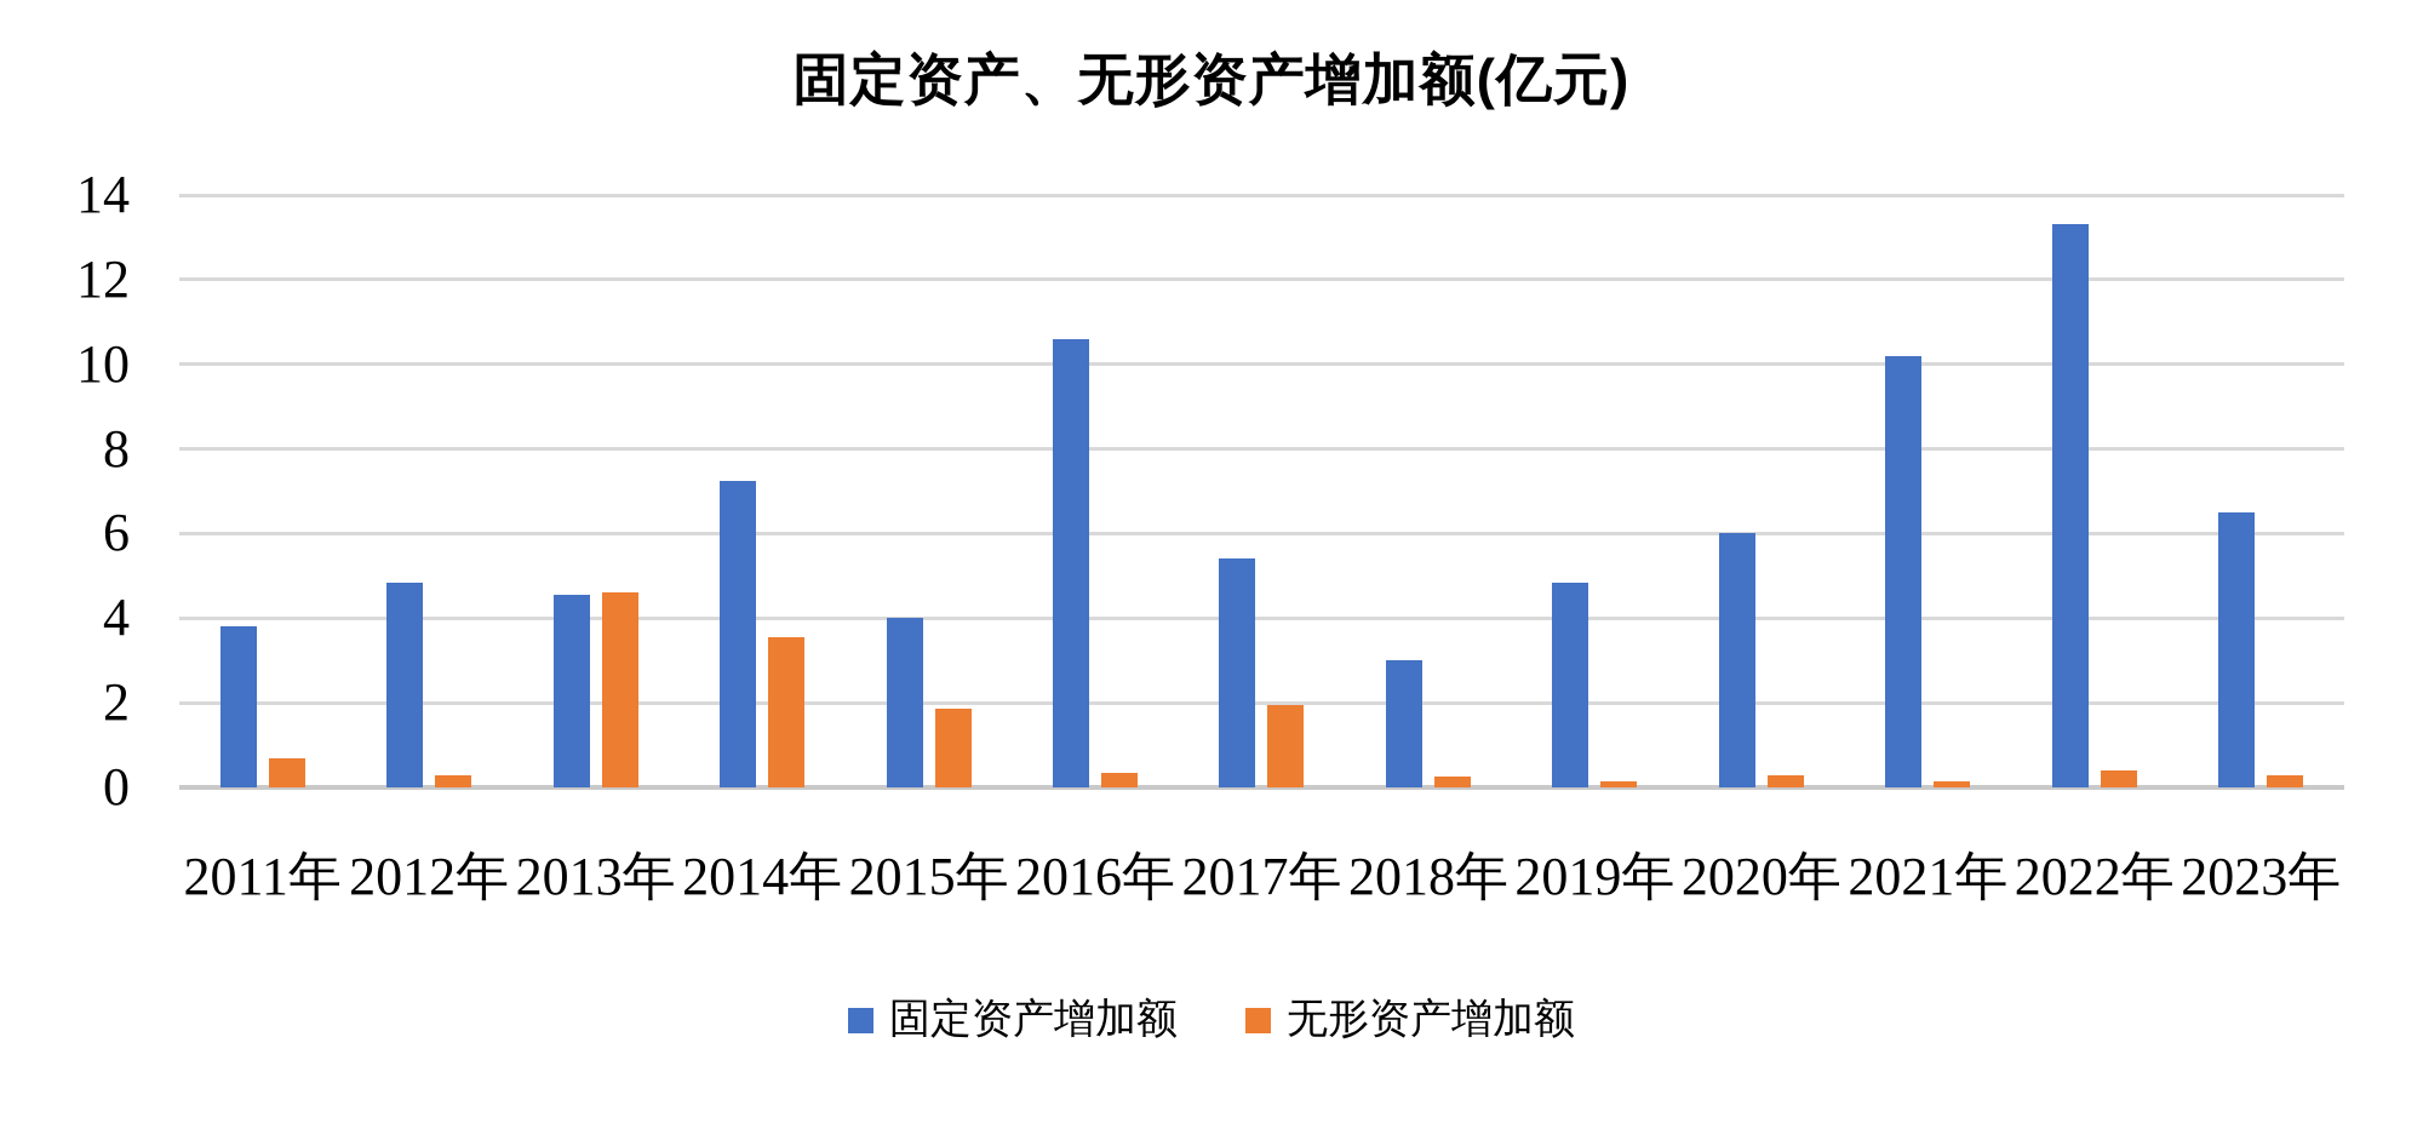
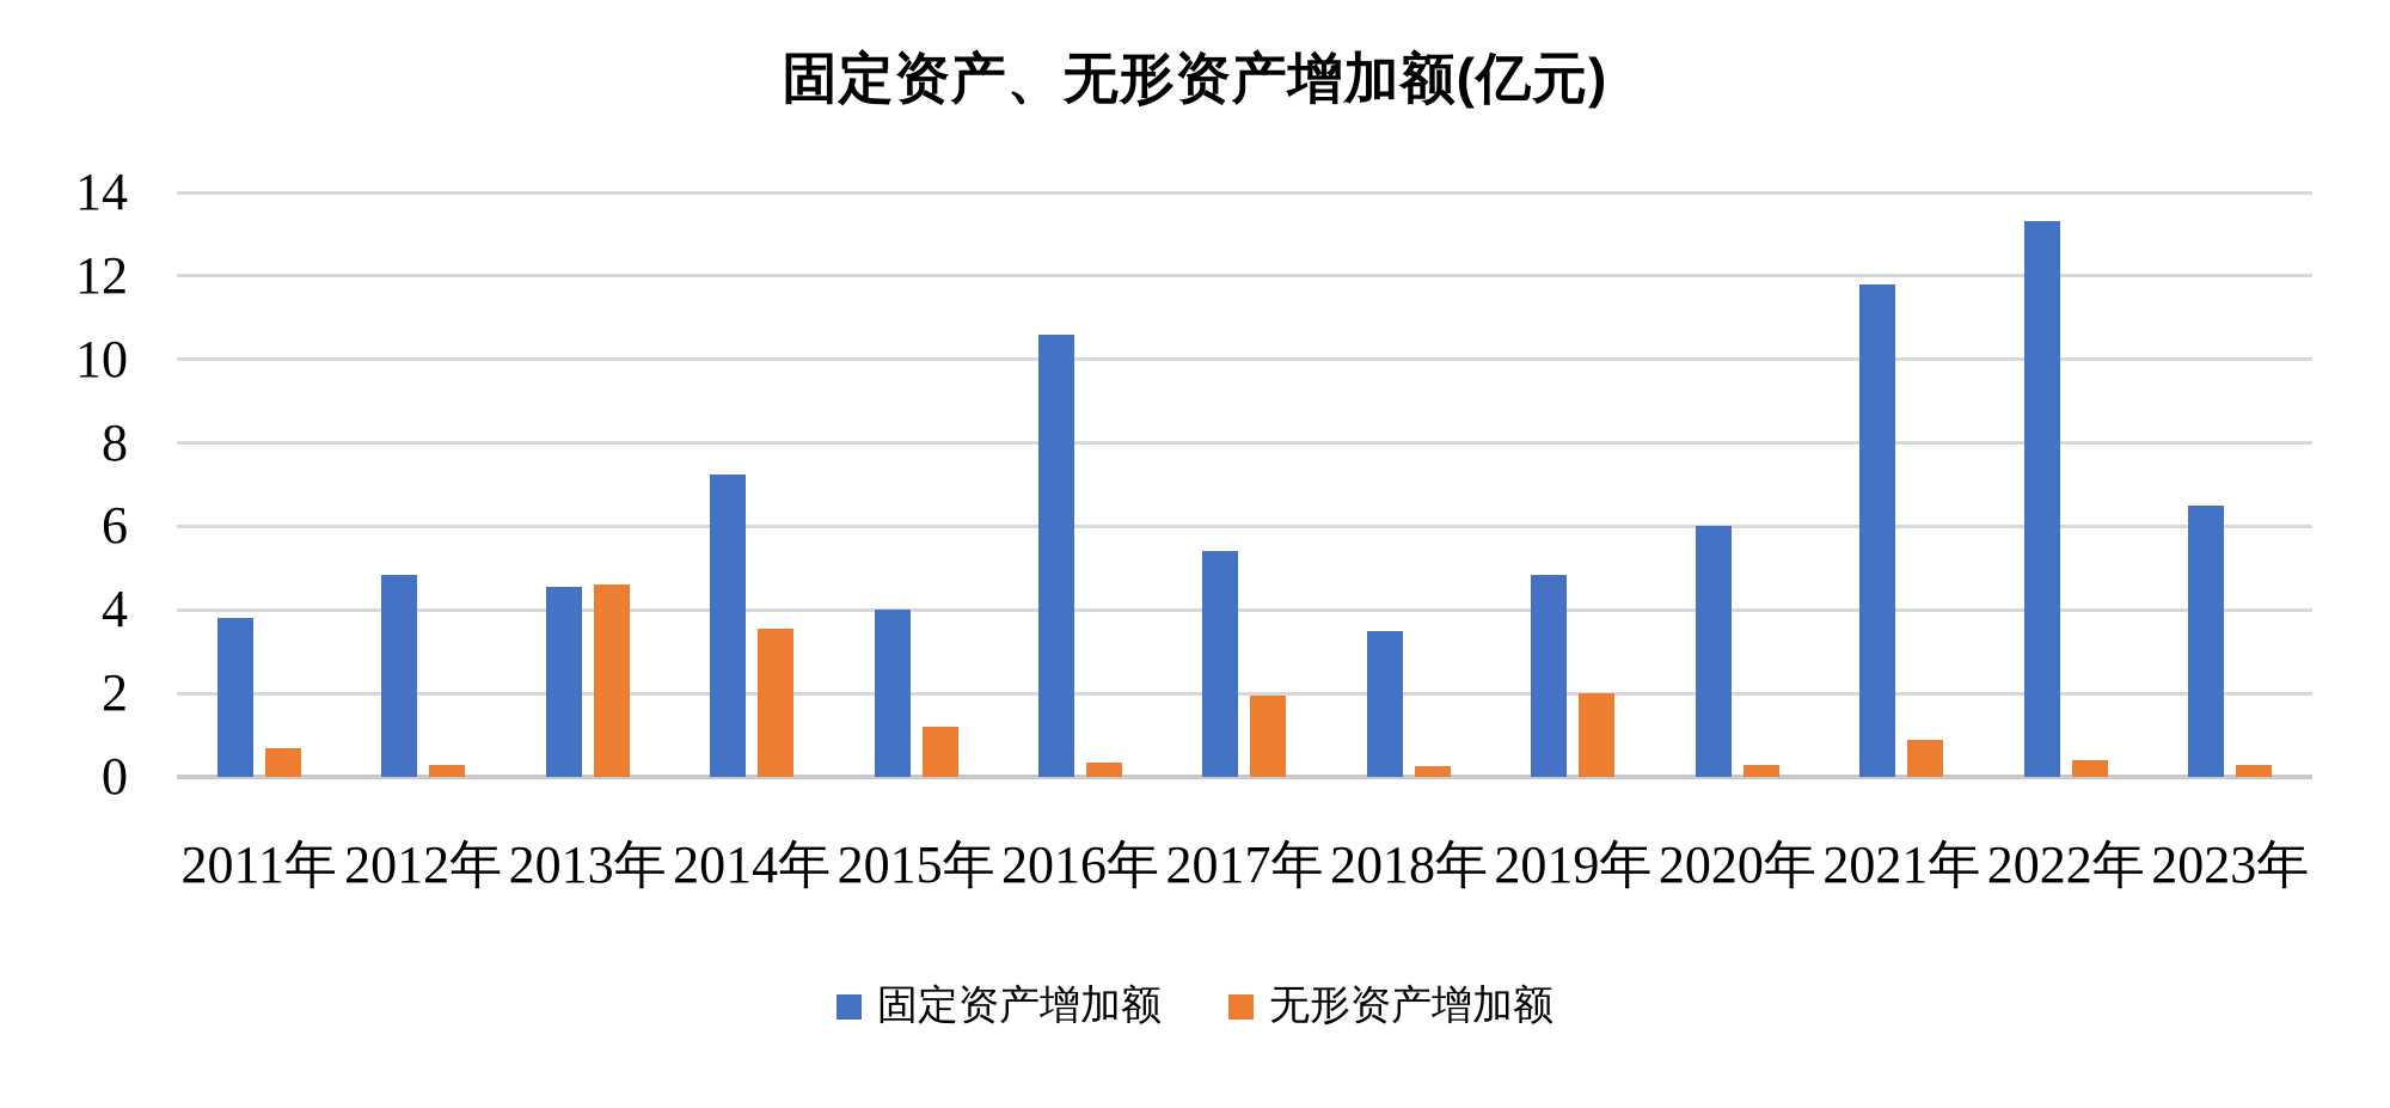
无形资产增加额/2015年: 1.9 -> 1.2
固定资产增加额/2018年: 3.0 -> 3.5
无形资产增加额/2019年: 0.1 -> 2.0
固定资产增加额/2021年: 10.2 -> 11.8
无形资产增加额/2021年: 0.1 -> 0.9
